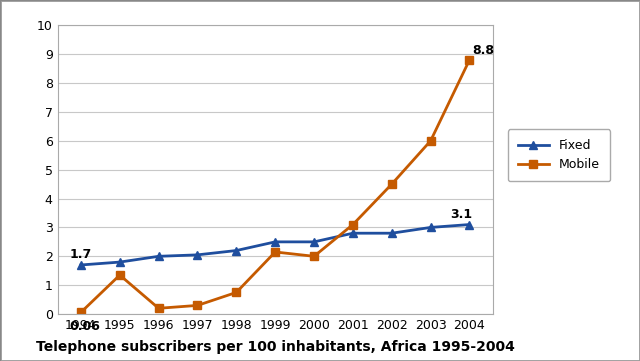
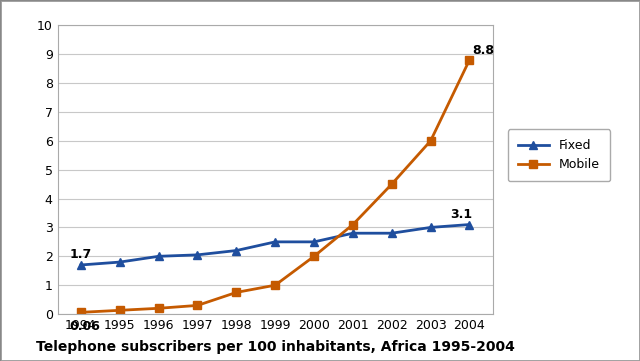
Mobile/1995: 1.35 -> 0.13
Mobile/1999: 2.15 -> 1.00
